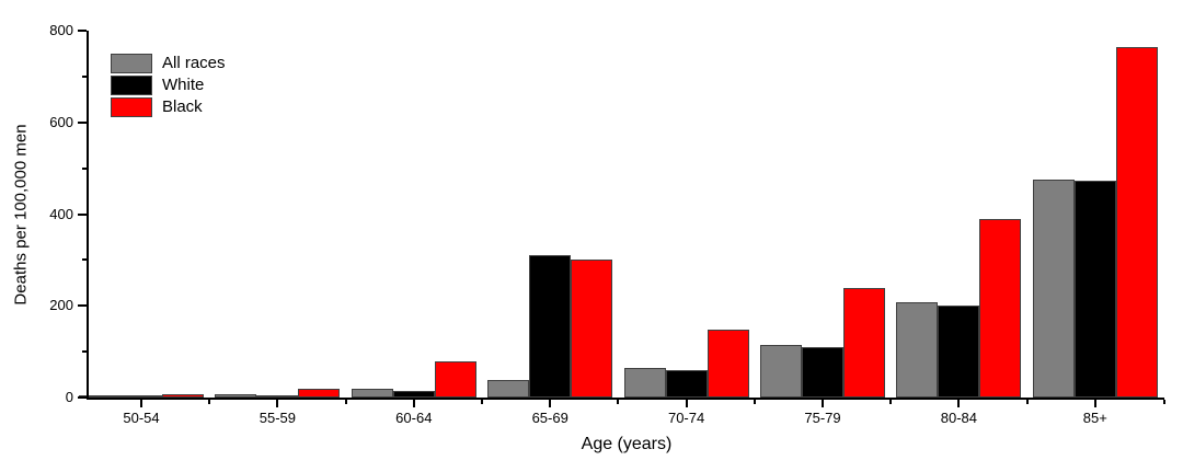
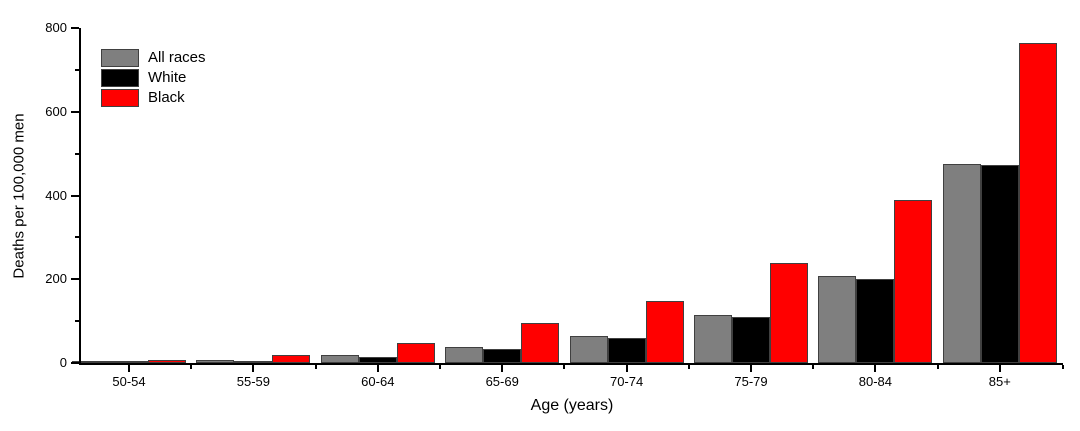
Black/60-64: 80 -> 50
White/65-69: 310 -> 30
Black/65-69: 300 -> 100
